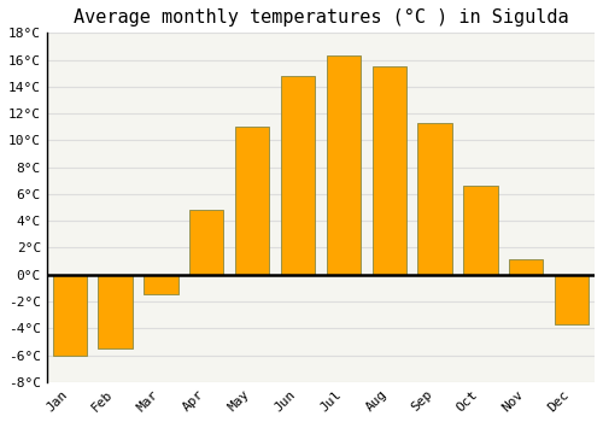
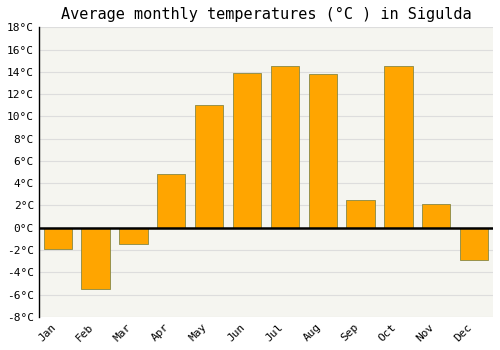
Jan: -6.0°C -> -1.9°C
Jun: 14.8°C -> 13.9°C
Jul: 16.3°C -> 14.5°C
Aug: 15.5°C -> 13.8°C
Sep: 11.3°C -> 2.5°C
Oct: 6.6°C -> 14.5°C
Nov: 1.1°C -> 2.1°C
Dec: -3.7°C -> -2.9°C
